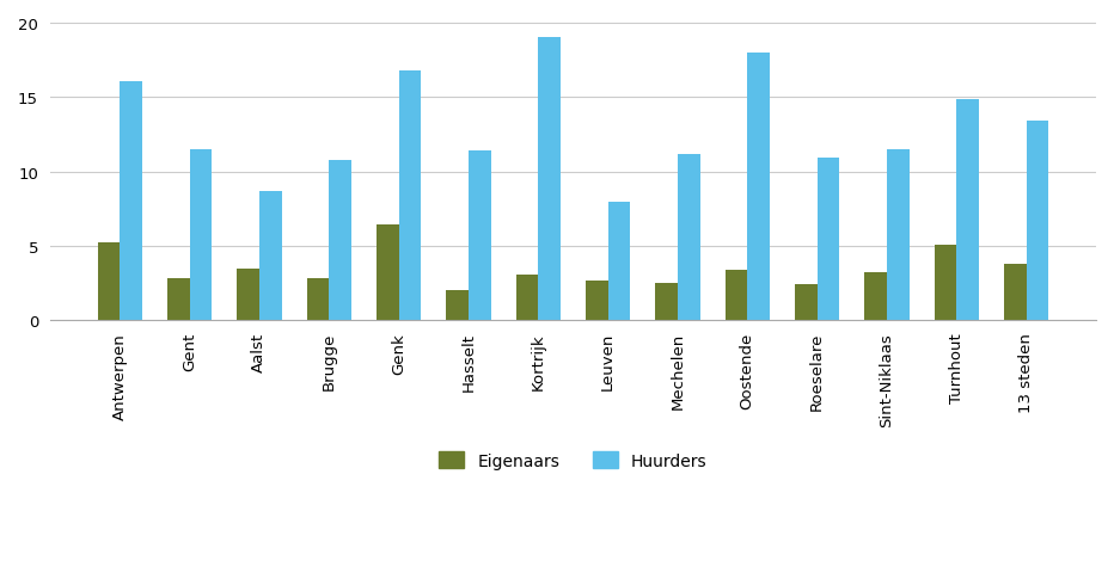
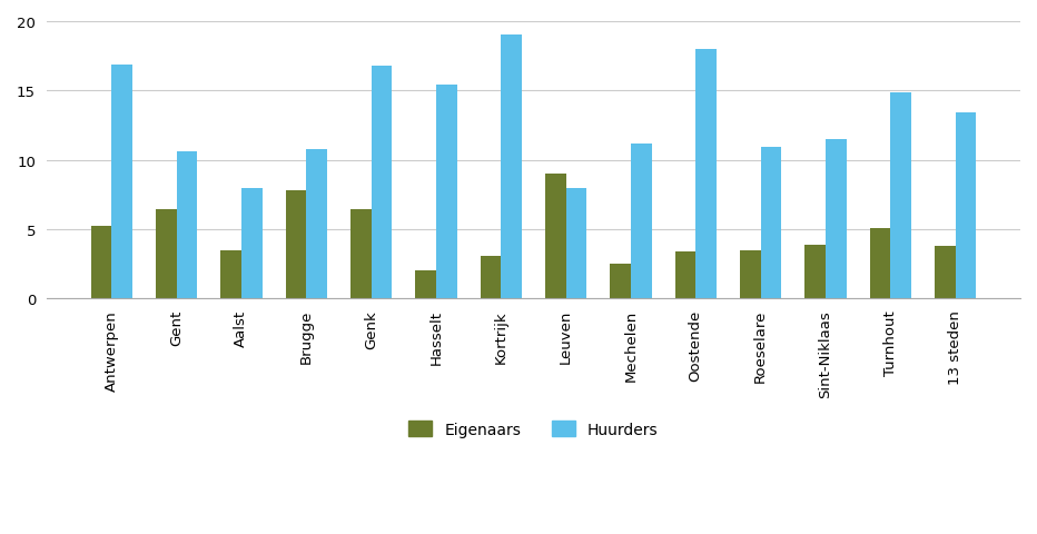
Huurders/Antwerpen: 16.1 -> 16.9
Eigenaars/Gent: 2.8 -> 6.4
Huurders/Gent: 11.5 -> 10.6
Huurders/Aalst: 8.7 -> 8.0
Eigenaars/Brugge: 2.8 -> 7.8
Huurders/Hasselt: 11.4 -> 15.4
Eigenaars/Leuven: 2.7 -> 9.0
Eigenaars/Roeselare: 2.4 -> 3.5
Eigenaars/Sint-Niklaas: 3.2 -> 3.9
